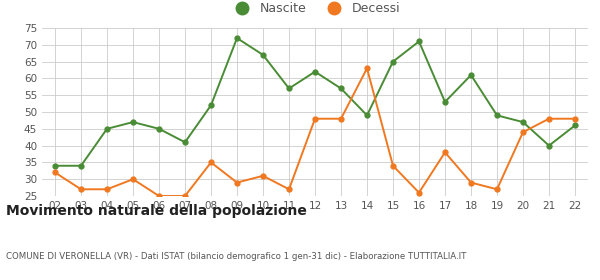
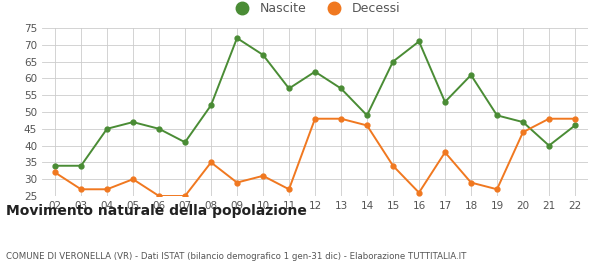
Decessi/14: 63 -> 46
